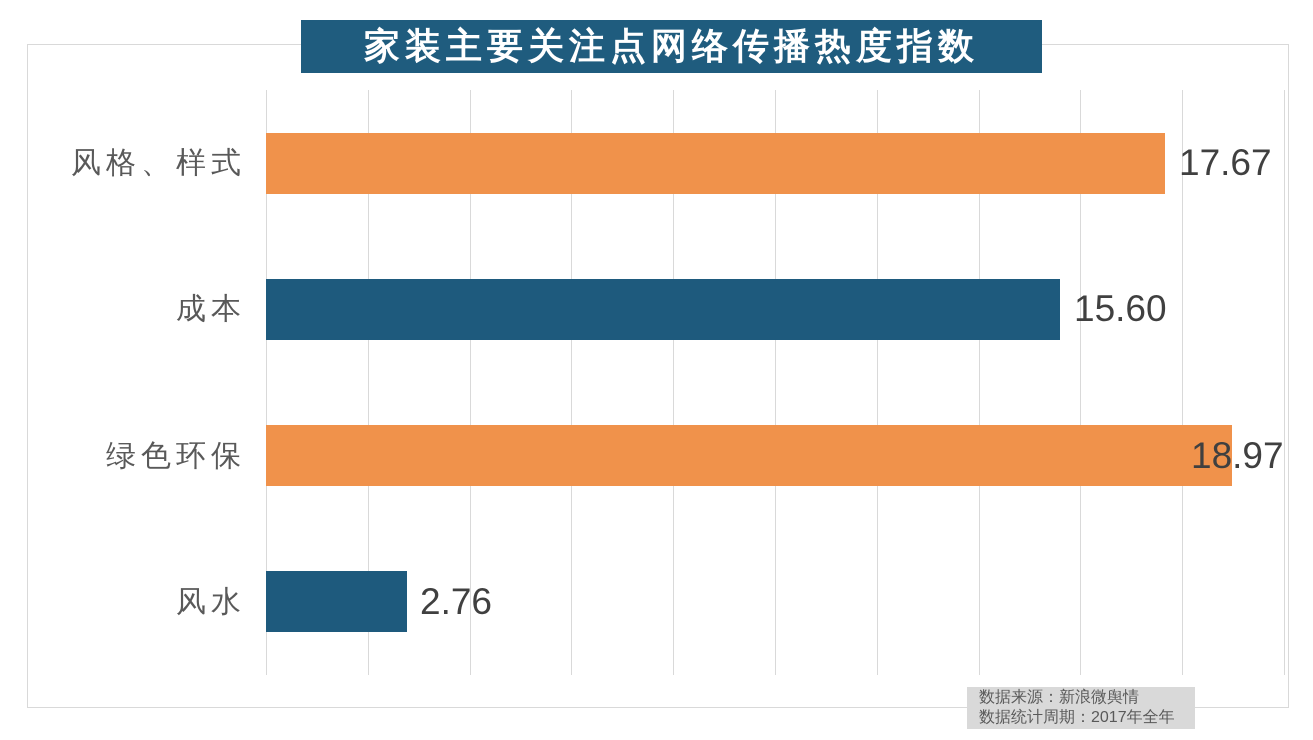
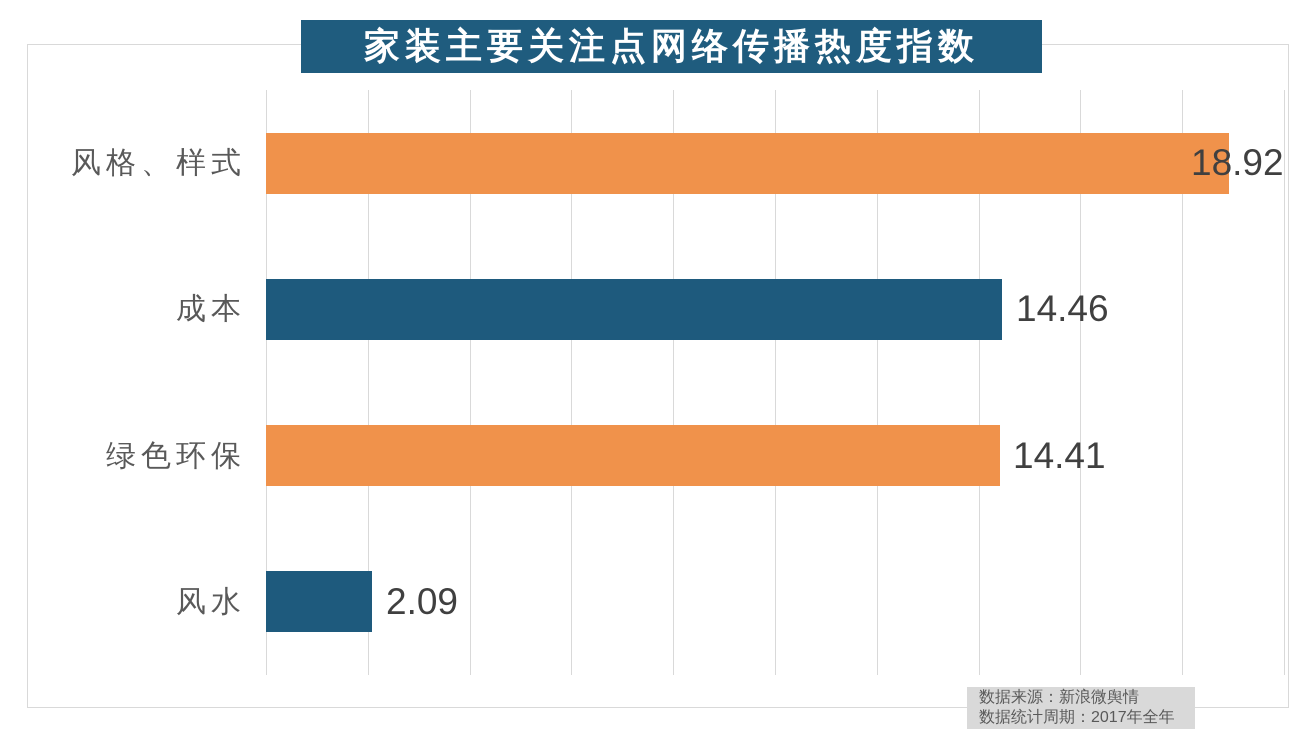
风格、样式: 17.67 -> 18.92
成本: 15.60 -> 14.46
绿色环保: 18.97 -> 14.41
风水: 2.76 -> 2.09
